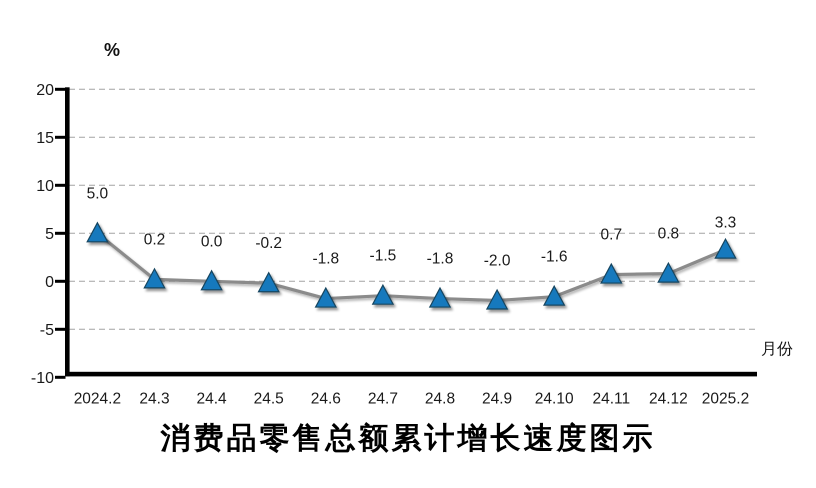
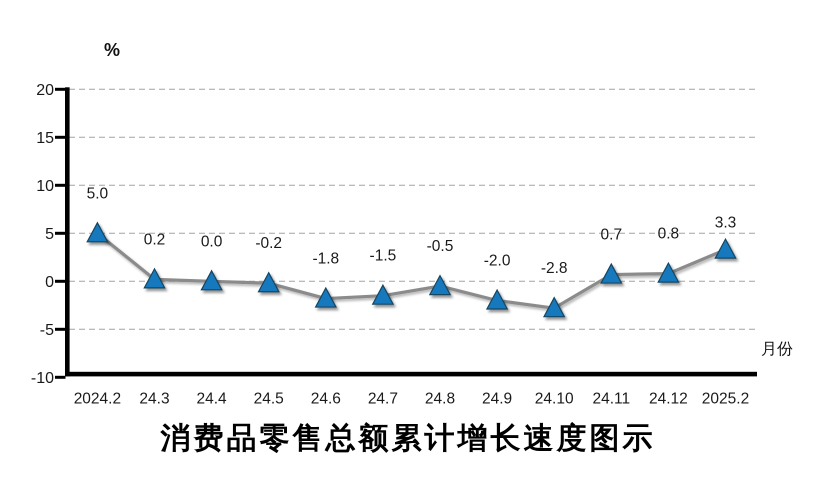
24.8: -1.8 -> -0.5
24.10: -1.6 -> -2.8
